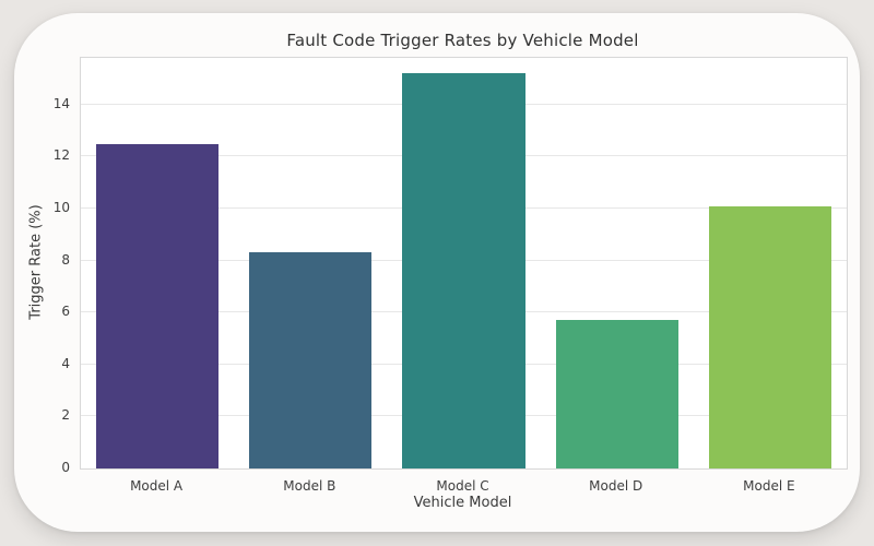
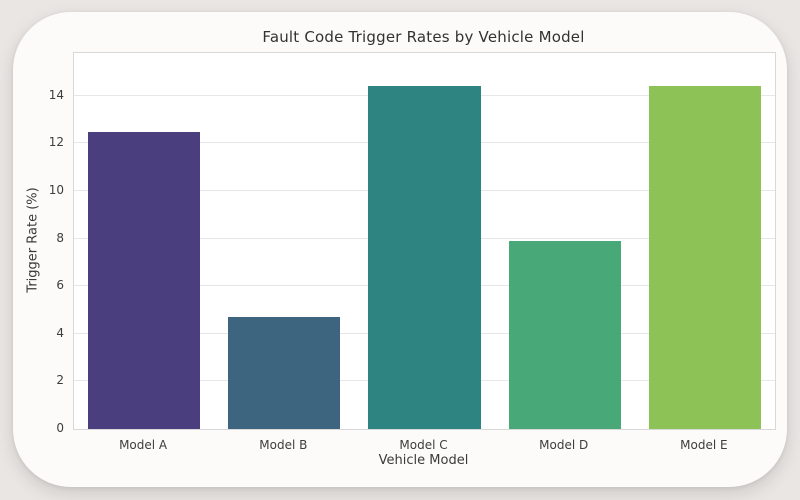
Model B: 8.3 -> 4.7
Model C: 15.2 -> 14.4
Model D: 5.7 -> 7.9
Model E: 10.1 -> 14.4
